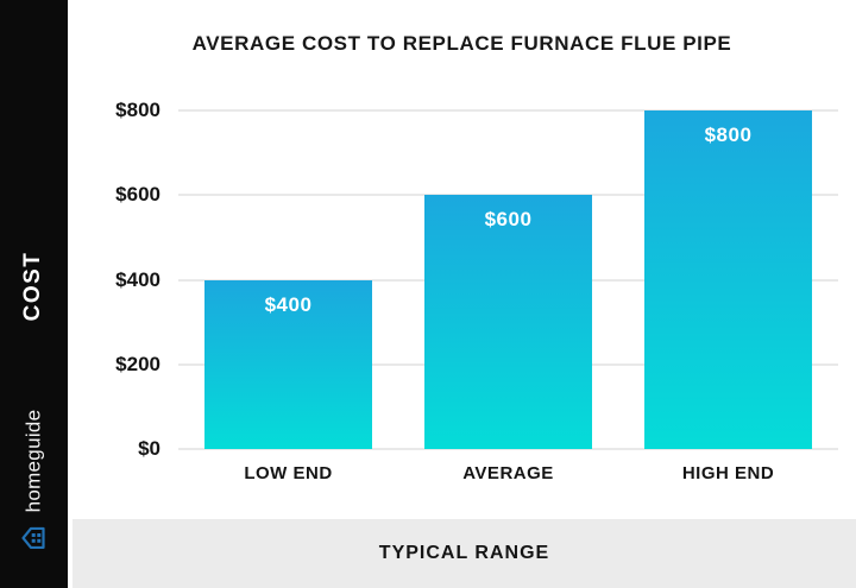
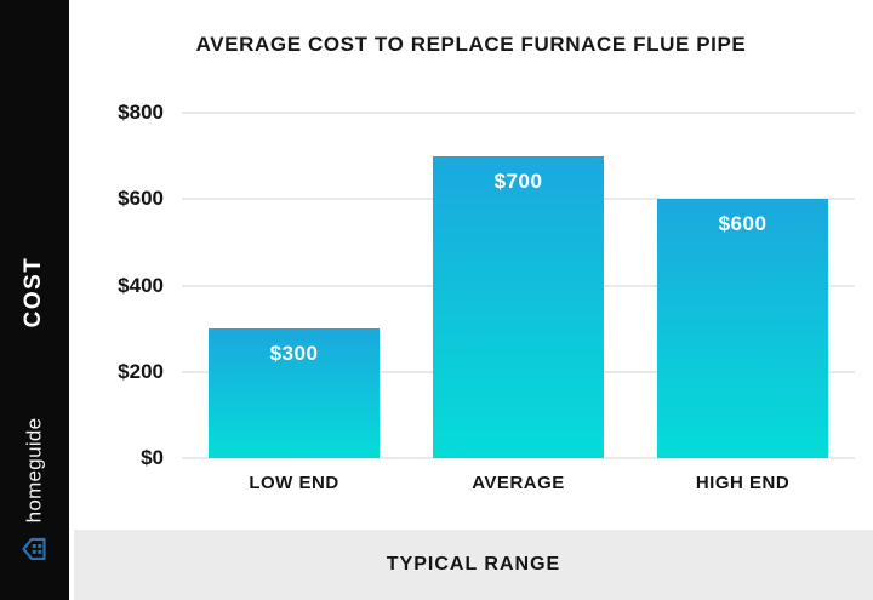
LOW END: $400 -> $300
AVERAGE: $600 -> $700
HIGH END: $800 -> $600
